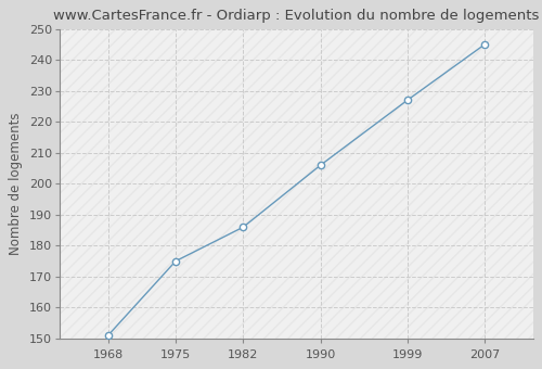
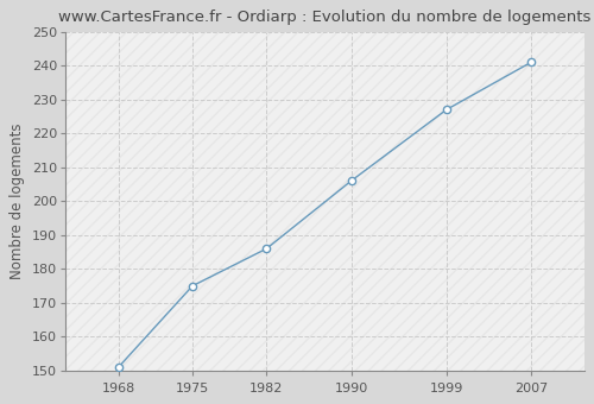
2007: 245 -> 241
